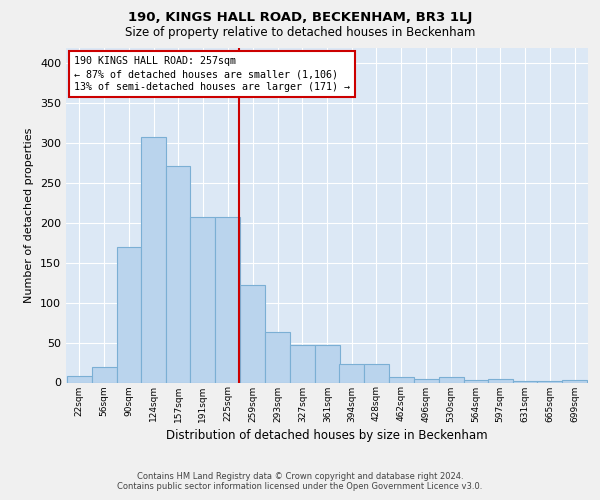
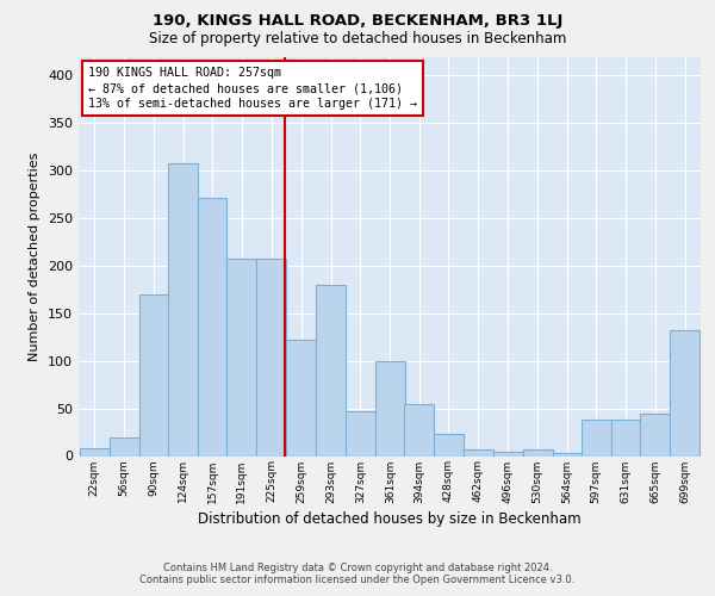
293sqm: 63 -> 180
361sqm: 47 -> 100
394sqm: 23 -> 54
597sqm: 4 -> 38
631sqm: 2 -> 38
665sqm: 2 -> 44
699sqm: 3 -> 132
